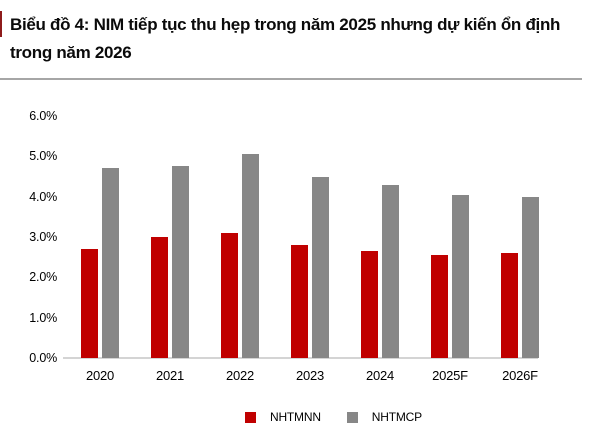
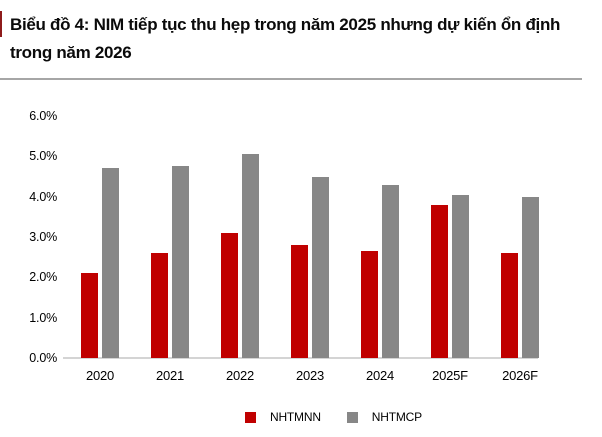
NHTMNN/2020: 2.7% -> 2.1%
NHTMNN/2021: 3.0% -> 2.6%
NHTMNN/2025F: 2.5% -> 3.8%
